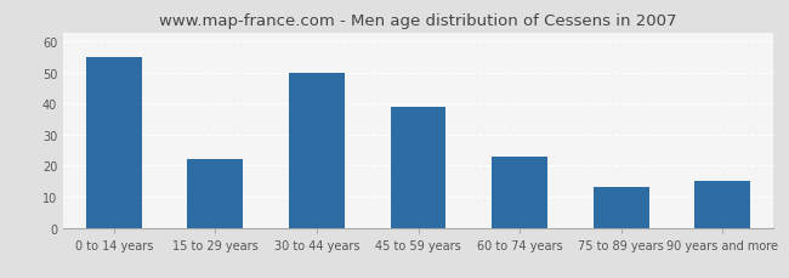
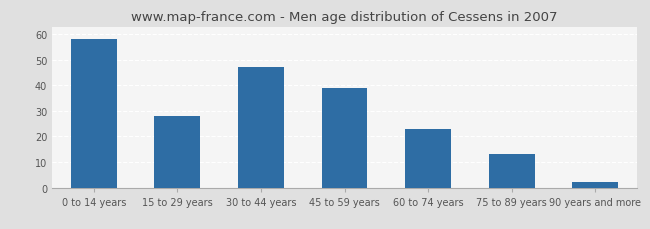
0 to 14 years: 55 -> 58
15 to 29 years: 22 -> 28
30 to 44 years: 50 -> 47
90 years and more: 15 -> 2
